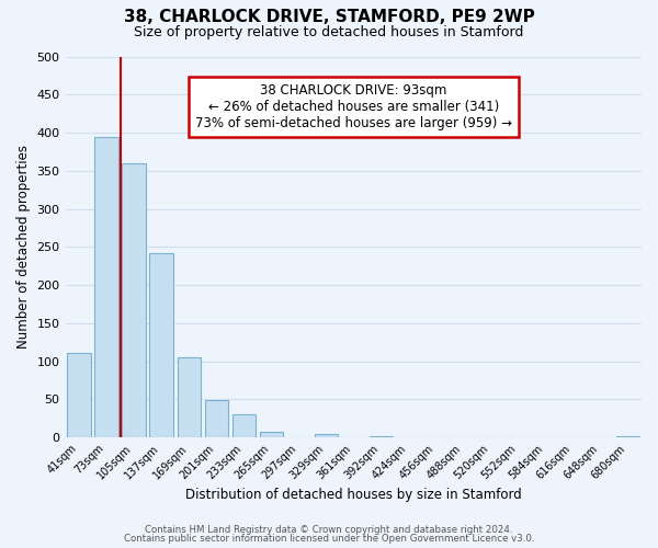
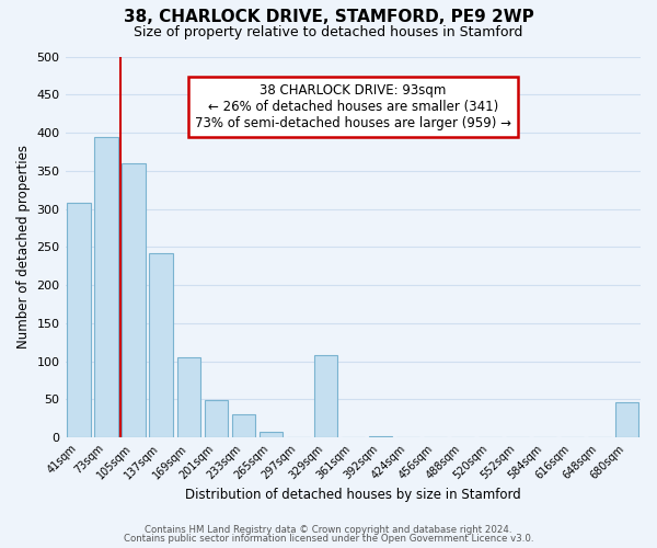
41sqm: 111 -> 308
329sqm: 5 -> 108
680sqm: 2 -> 46
